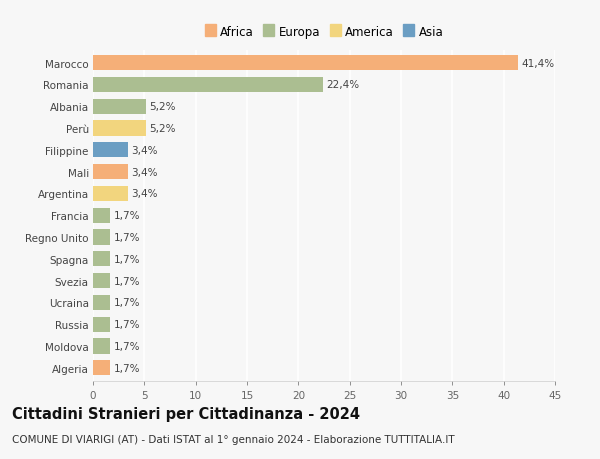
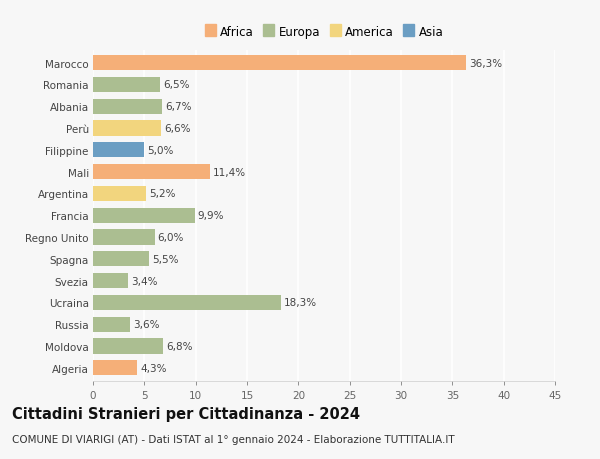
Marocco: 41,4% -> 36,3%
Romania: 22,4% -> 6,5%
Albania: 5,2% -> 6,7%
Perù: 5,2% -> 6,6%
Filippine: 3,4% -> 5,0%
Mali: 3,4% -> 11,4%
Argentina: 3,4% -> 5,2%
Francia: 1,7% -> 9,9%
Regno Unito: 1,7% -> 6,0%
Spagna: 1,7% -> 5,5%
Svezia: 1,7% -> 3,4%
Ucraina: 1,7% -> 18,3%
Russia: 1,7% -> 3,6%
Moldova: 1,7% -> 6,8%
Algeria: 1,7% -> 4,3%
